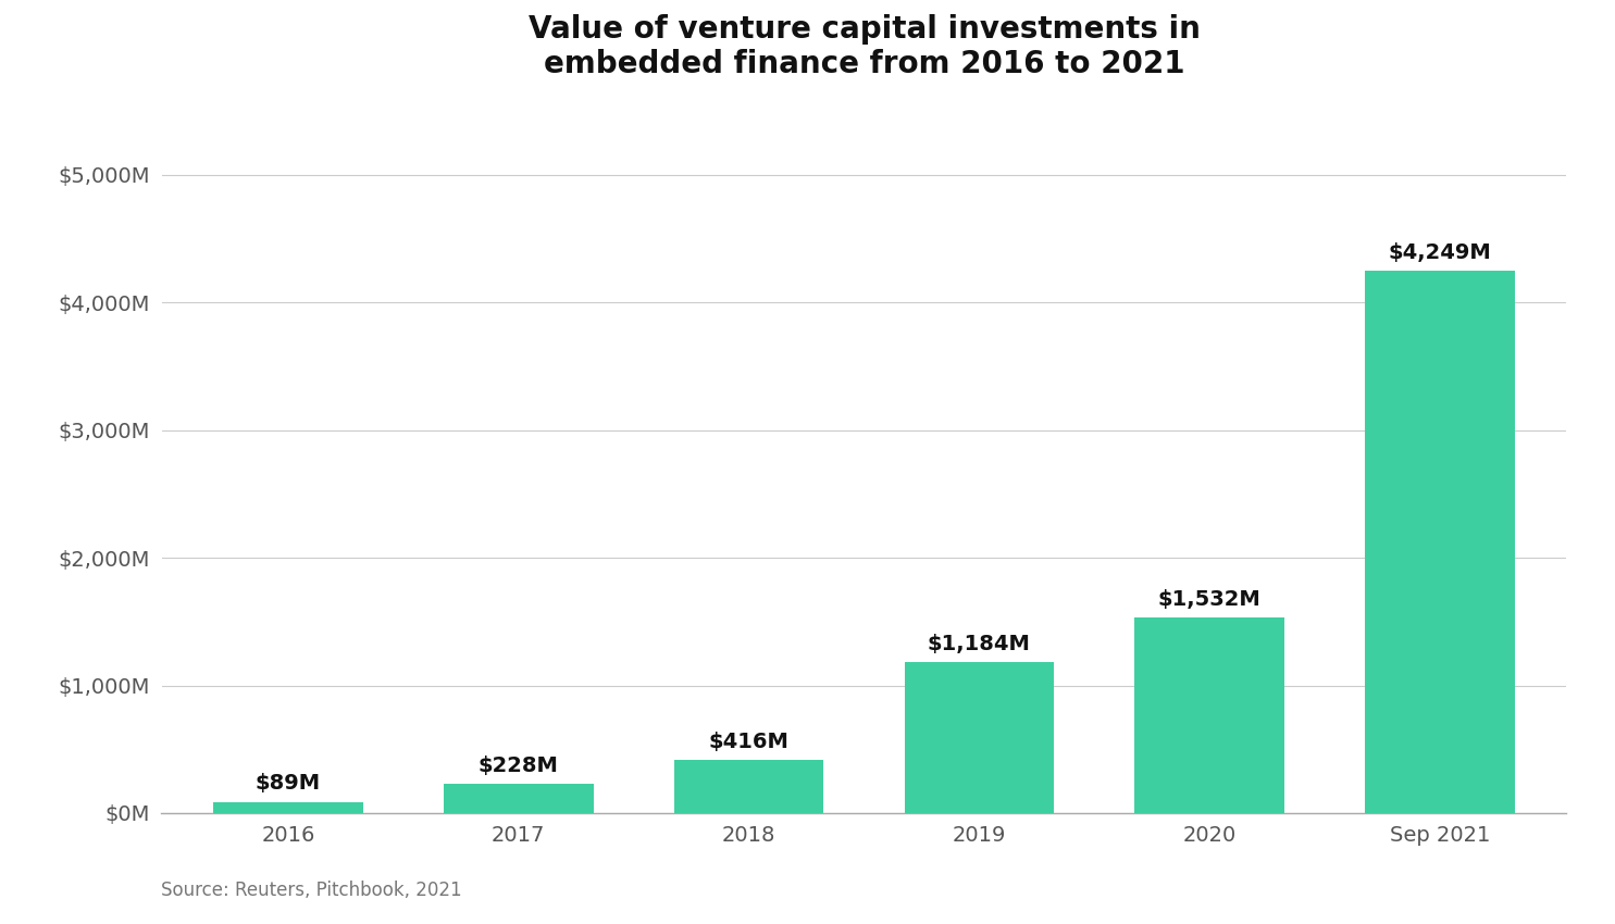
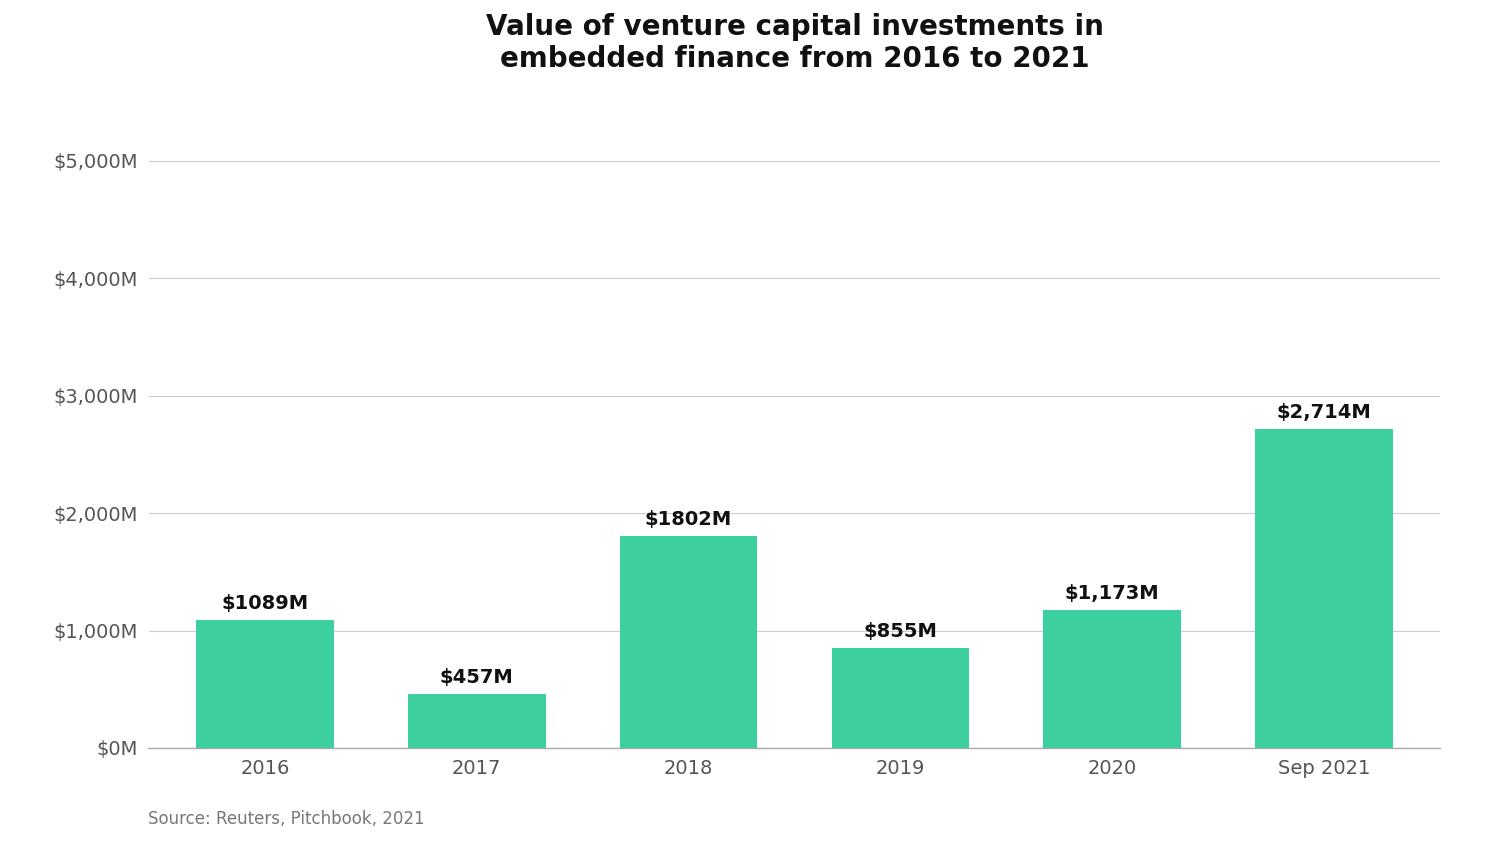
2016: $89M -> $1089M
2017: $228M -> $457M
2018: $416M -> $1802M
2019: $1,184M -> $855M
2020: $1,532M -> $1,173M
Sep 2021: $4,249M -> $2,714M
